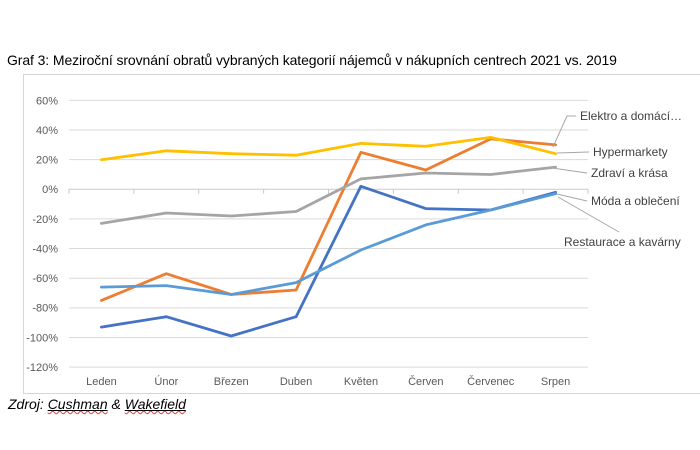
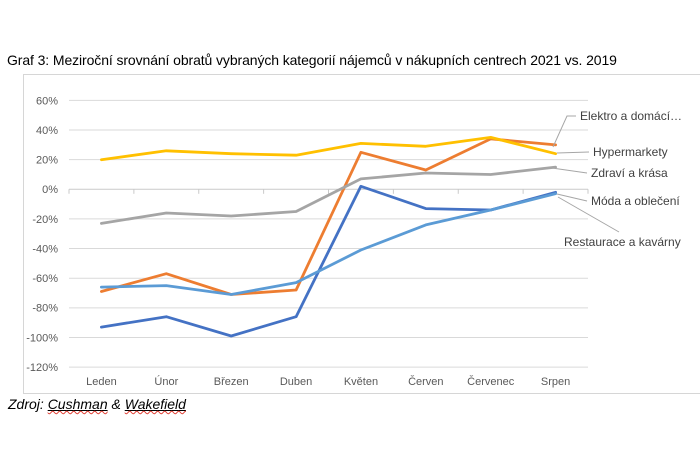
Elektro a domácí…/Leden: -75% -> -69%
